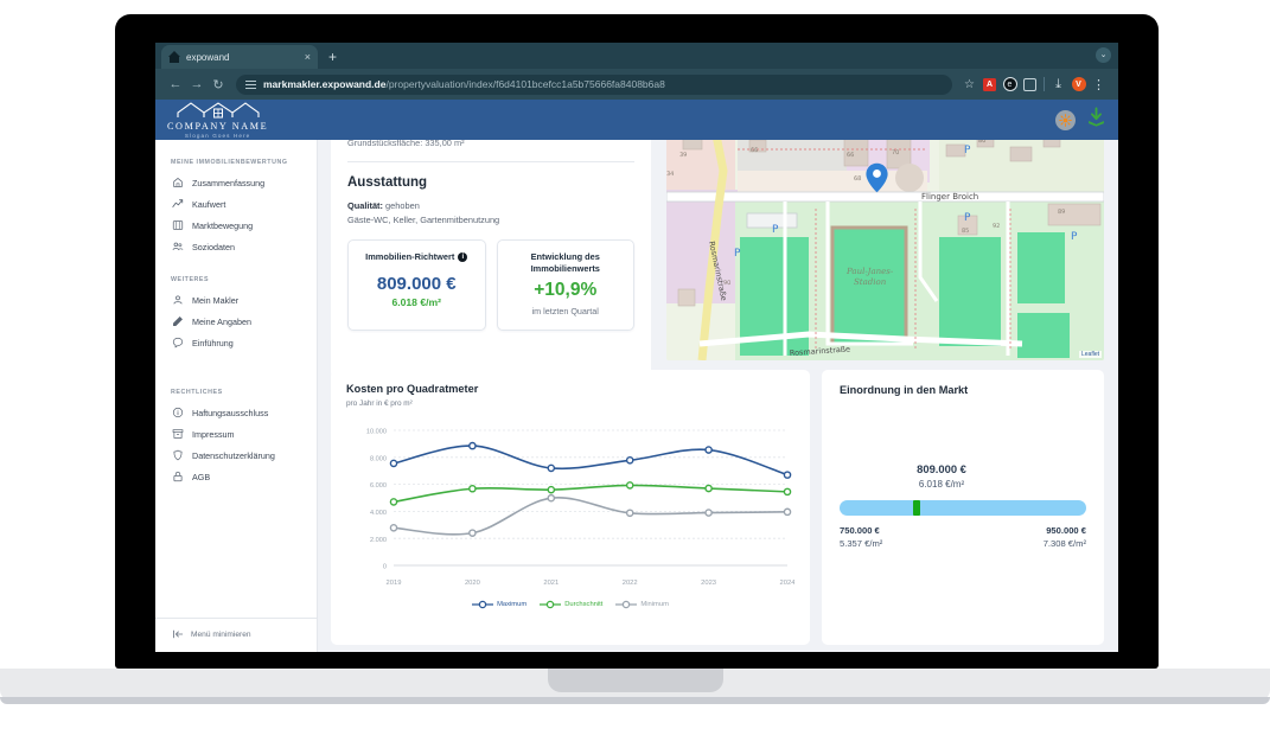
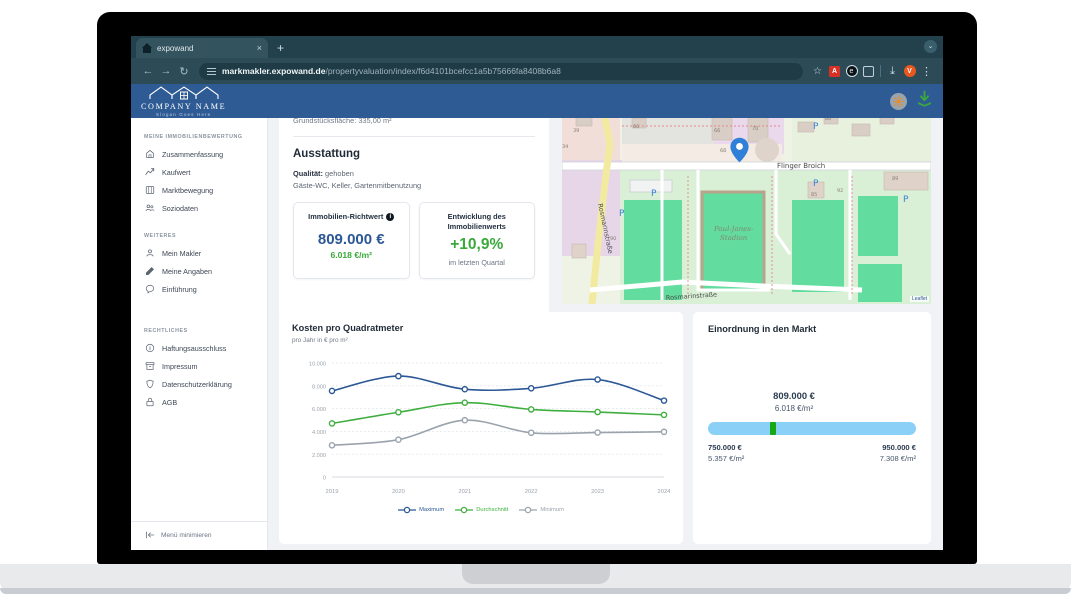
Minimum/2020: 2400 -> 3300
Maximum/2021: 7200 -> 7700
Durchschnitt/2021: 5600 -> 6500
